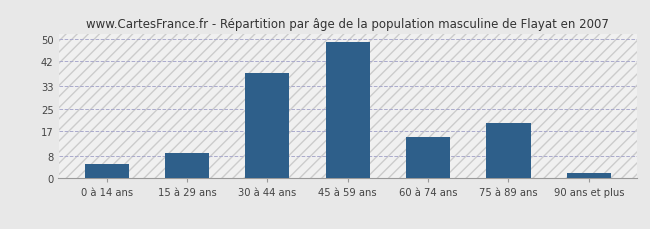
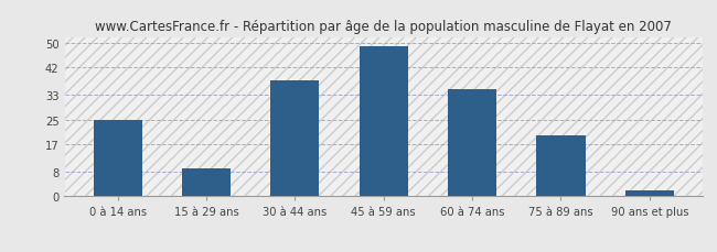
0 à 14 ans: 5 -> 25
60 à 74 ans: 15 -> 35
